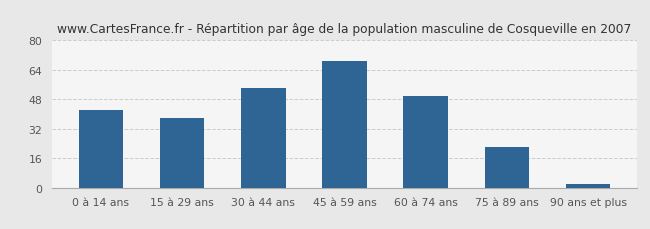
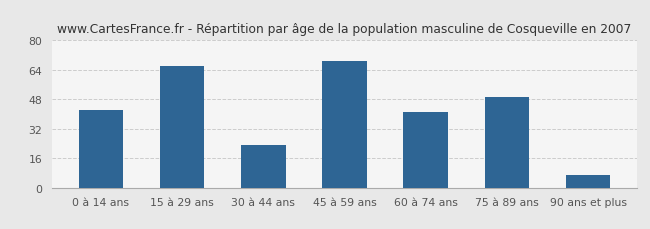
15 à 29 ans: 38 -> 66
30 à 44 ans: 54 -> 23
60 à 74 ans: 50 -> 41
75 à 89 ans: 22 -> 49
90 ans et plus: 2 -> 7
